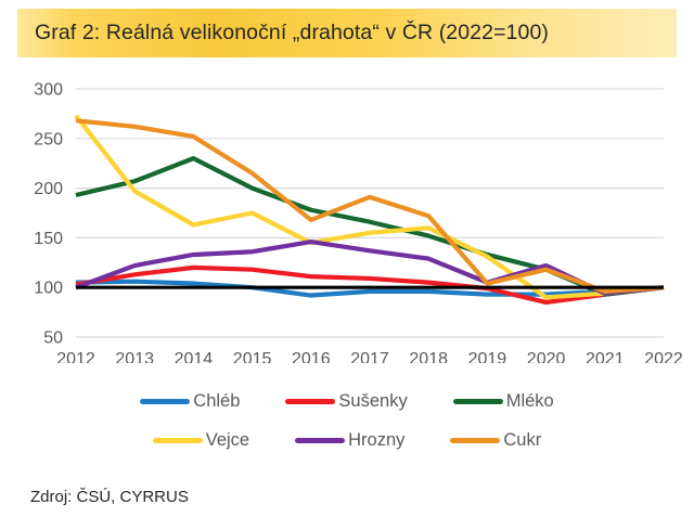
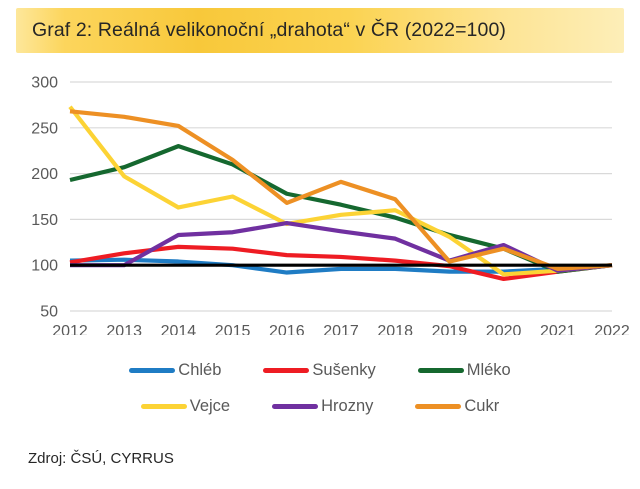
Hrozny/2013: 120 -> 100
Mléko/2015: 200 -> 210
